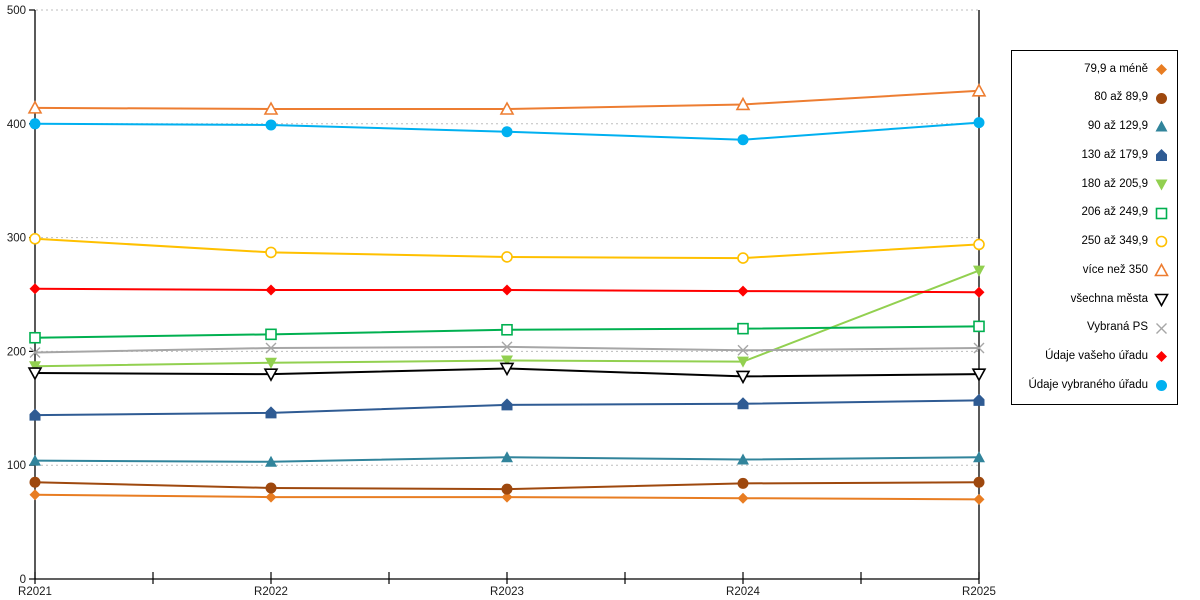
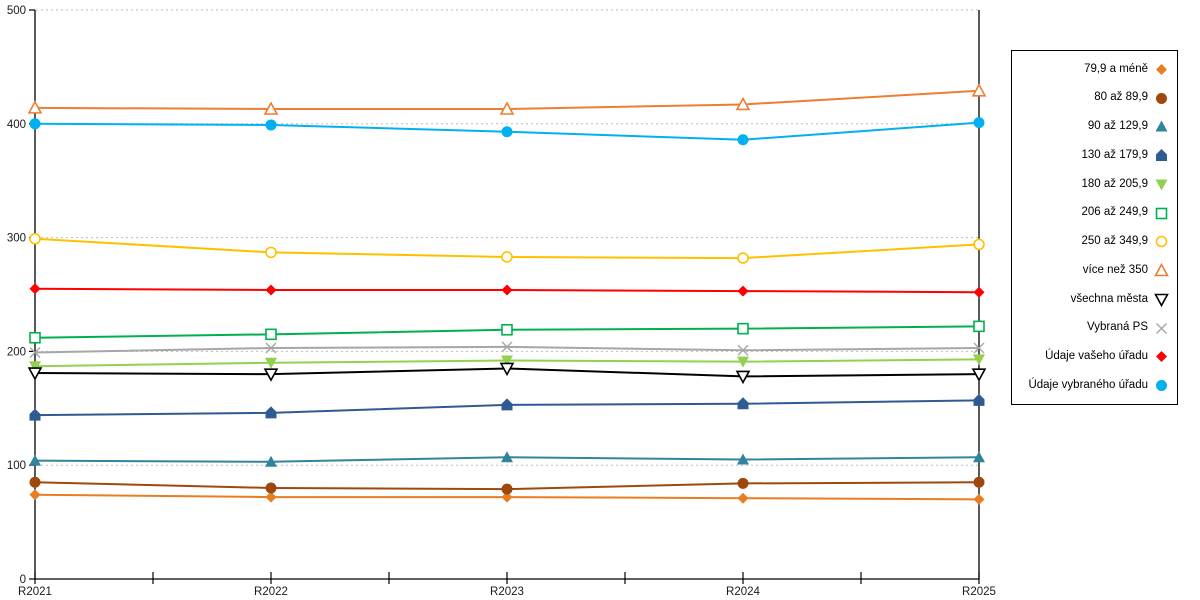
180 až 205,9/R2025: 271 -> 193
